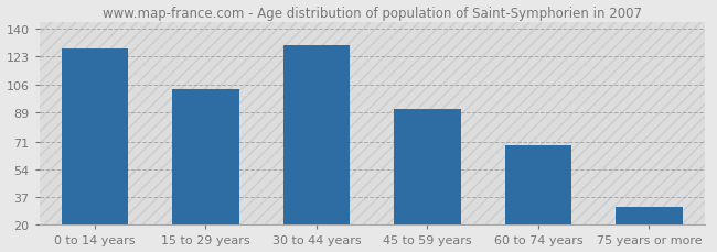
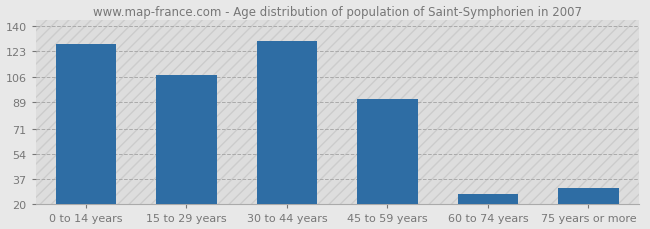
15 to 29 years: 103 -> 107
60 to 74 years: 69 -> 27
